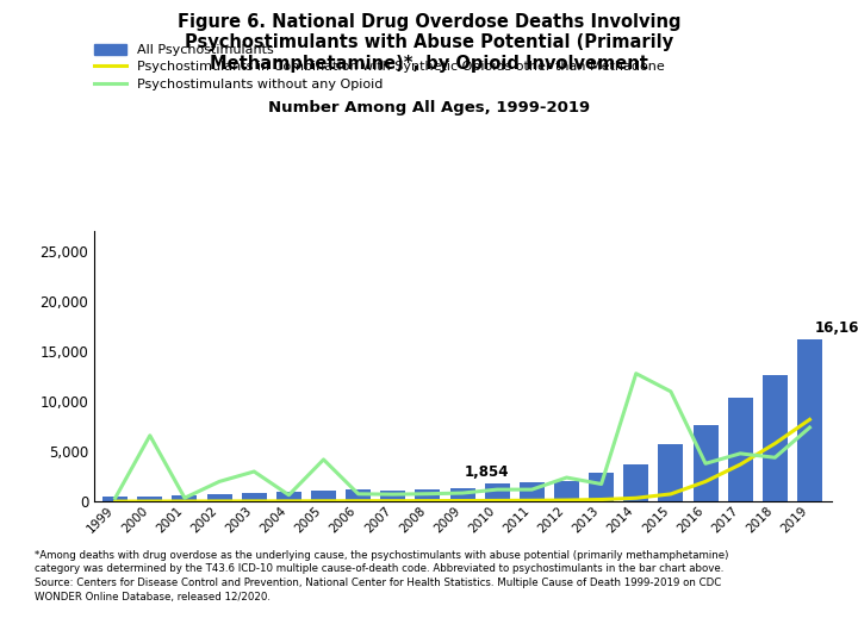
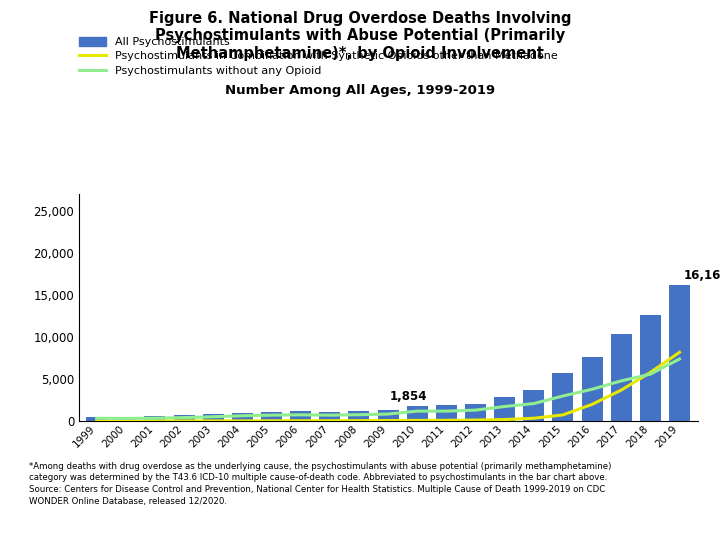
Psychostimulants without any Opioid/2000: 6,600 -> 300
Psychostimulants without any Opioid/2002: 2,000 -> 400
Psychostimulants without any Opioid/2003: 3,000 -> 500
Psychostimulants without any Opioid/2005: 4,200 -> 700
Psychostimulants without any Opioid/2012: 2,400 -> 1,300
Psychostimulants without any Opioid/2014: 12,800 -> 2,100
Psychostimulants without any Opioid/2015: 11,000 -> 3,000
Psychostimulants without any Opioid/2018: 4,400 -> 5,600
